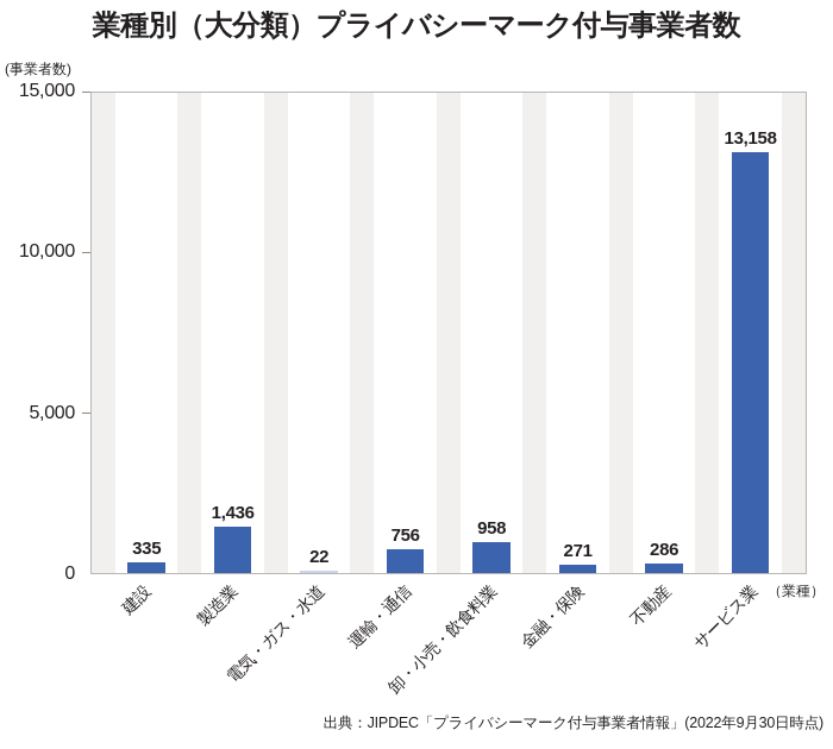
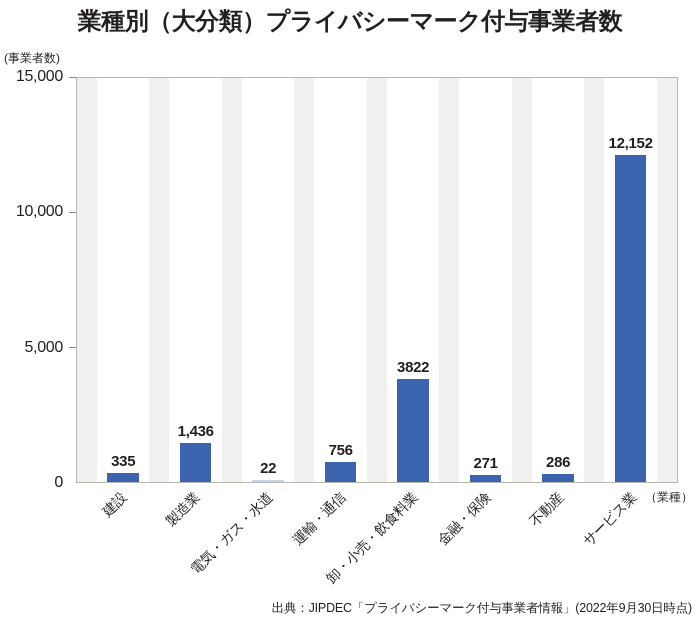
卸・小売・飲食料業: 958 -> 3822
サービス業: 13,158 -> 12,152
